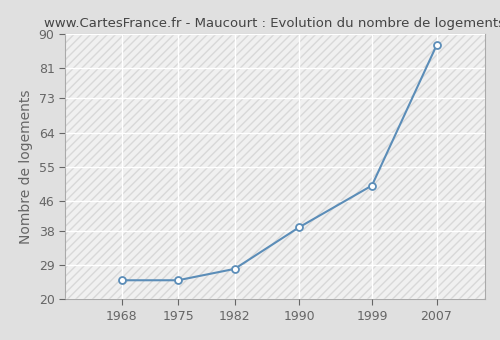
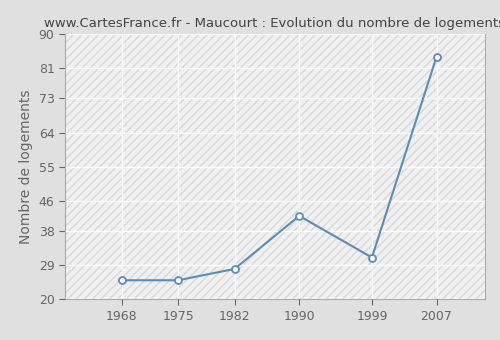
1990: 39 -> 42
1999: 50 -> 31
2007: 87 -> 84
